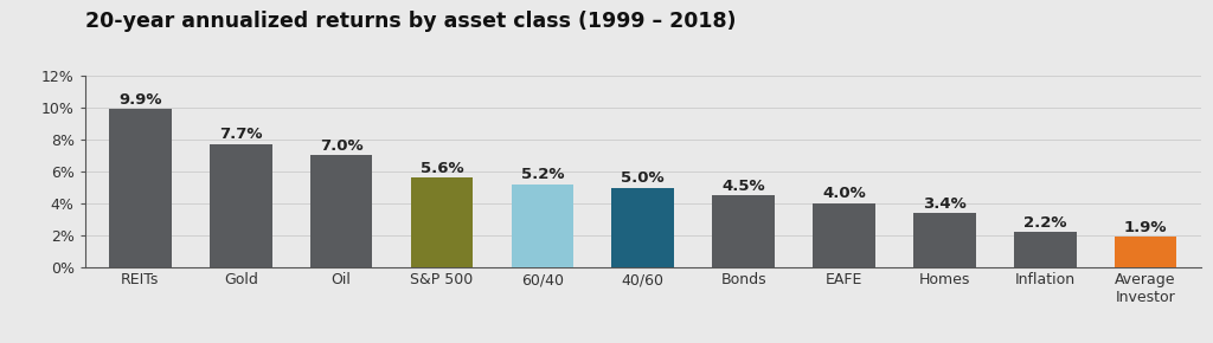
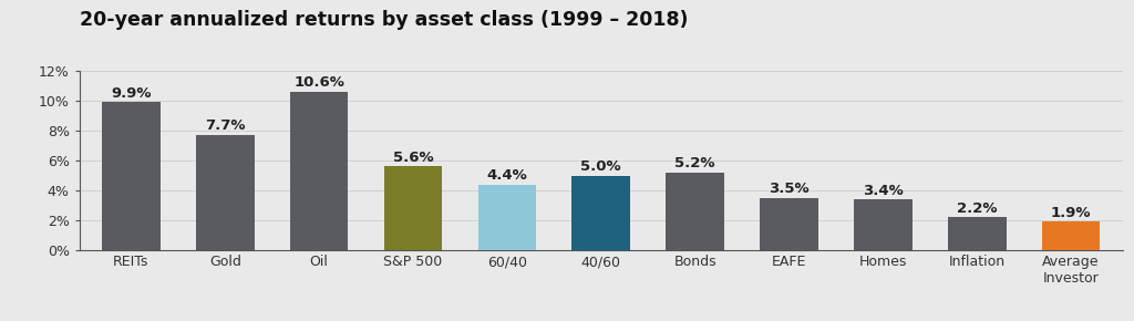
Oil: 7.0% -> 10.6%
60/40: 5.2% -> 4.4%
Bonds: 4.5% -> 5.2%
EAFE: 4.0% -> 3.5%
